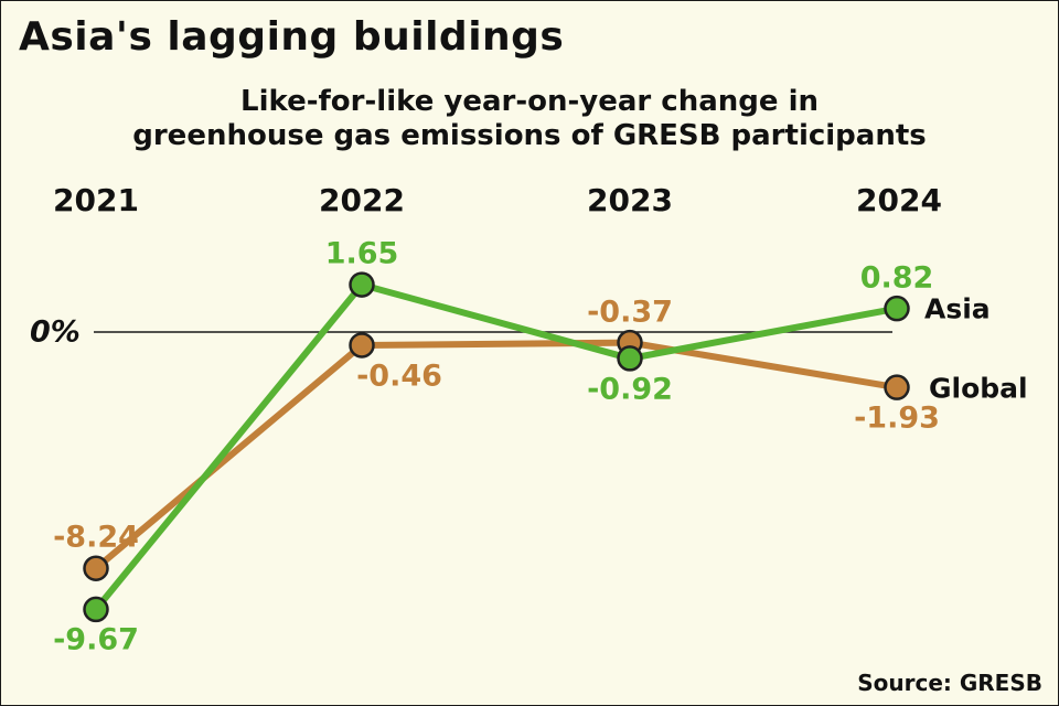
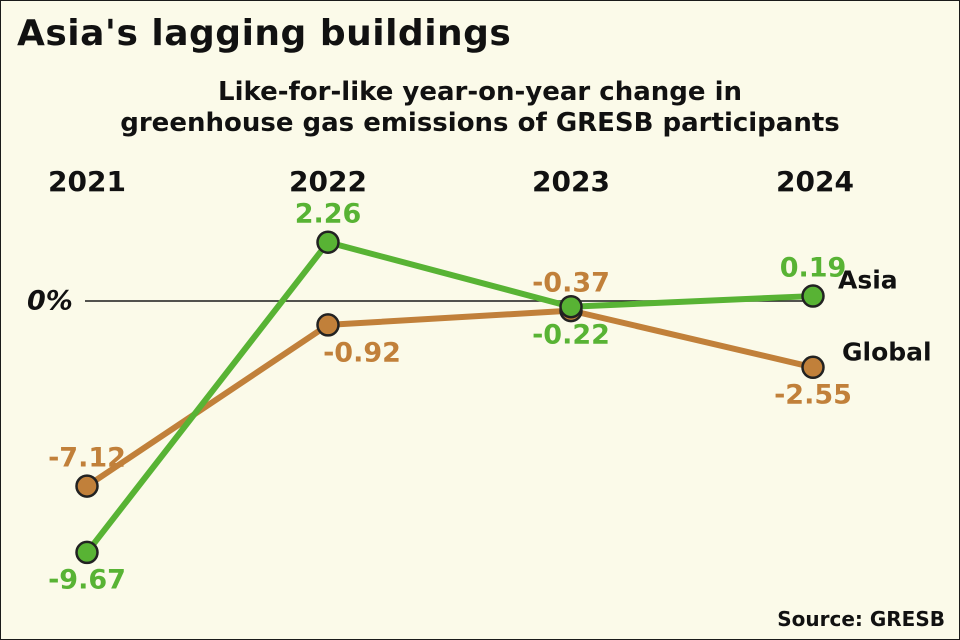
Global/2021: -8.24 -> -7.12
Asia/2022: 1.65 -> 2.26
Global/2022: -0.46 -> -0.92
Asia/2023: -0.92 -> -0.22
Asia/2024: 0.82 -> 0.19
Global/2024: -1.93 -> -2.55
